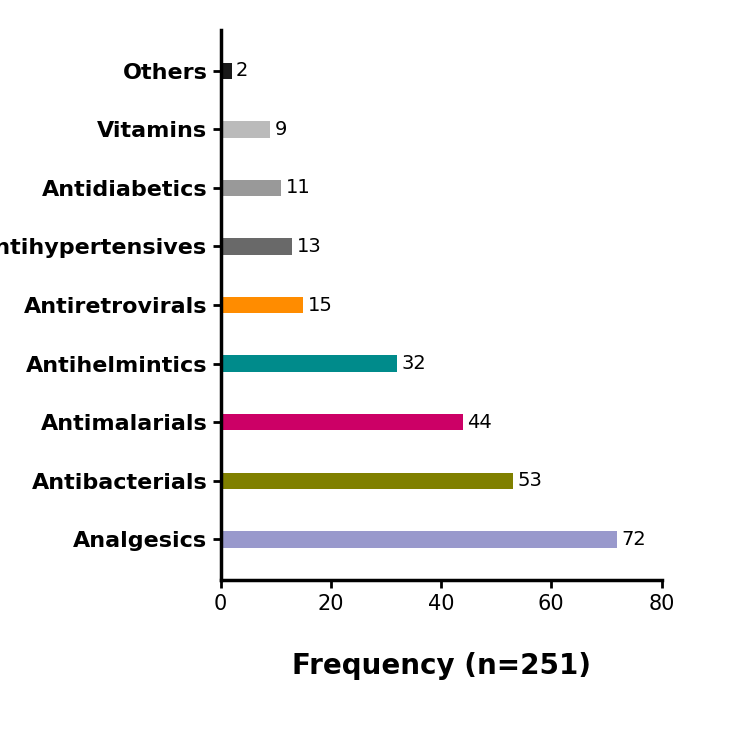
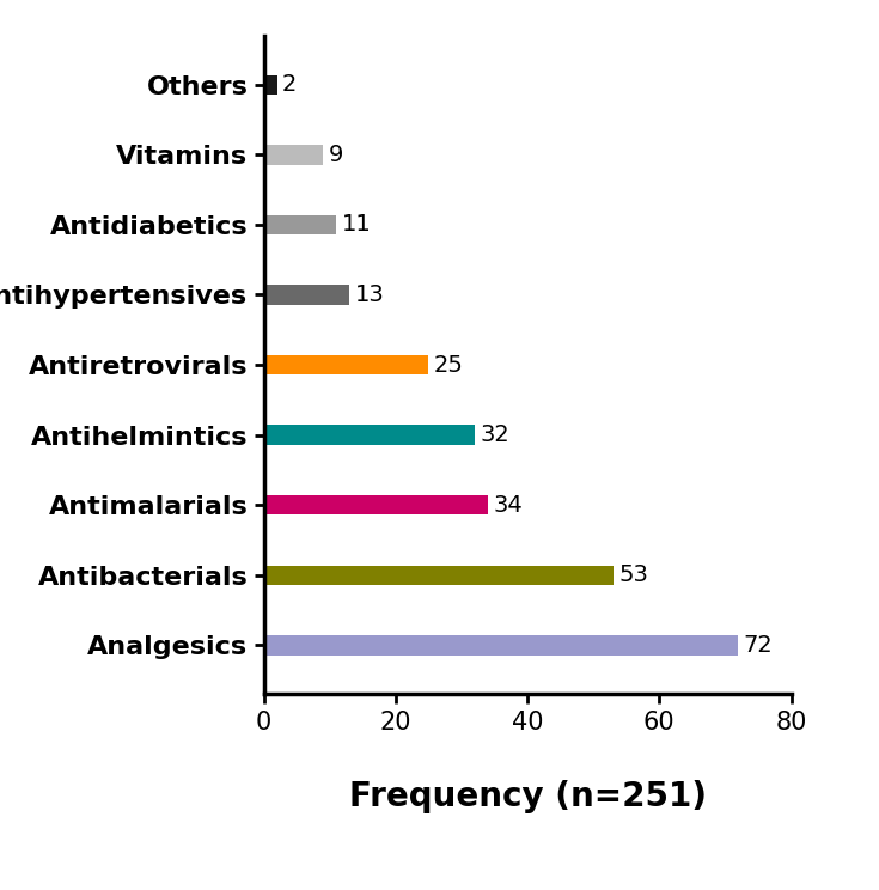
Antiretrovirals: 15 -> 25
Antimalarials: 44 -> 34
